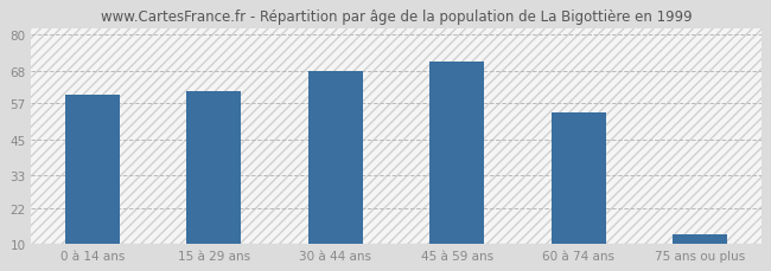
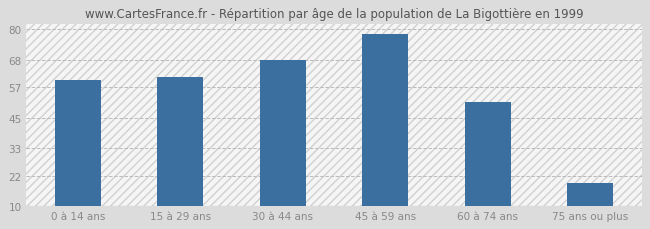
45 à 59 ans: 71 -> 78
60 à 74 ans: 54 -> 51
75 ans ou plus: 13 -> 19
